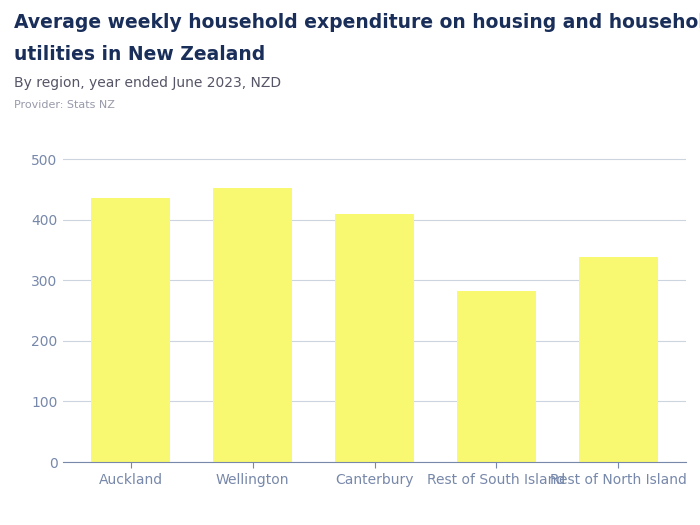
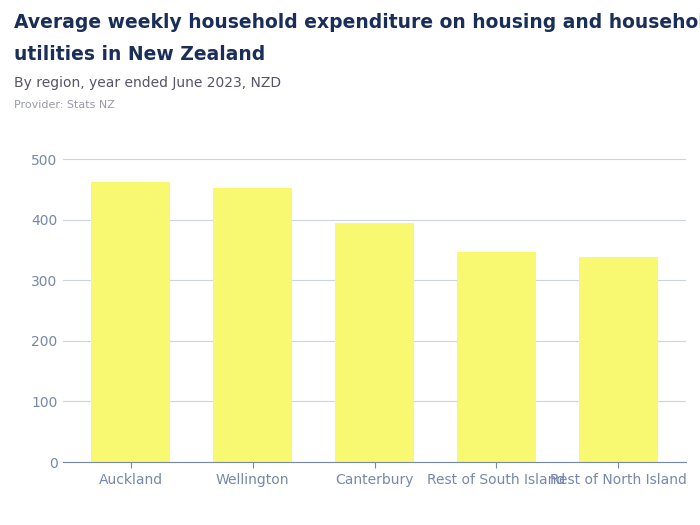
Auckland: 436 -> 463
Canterbury: 410 -> 394
Rest of South Island: 282 -> 346
